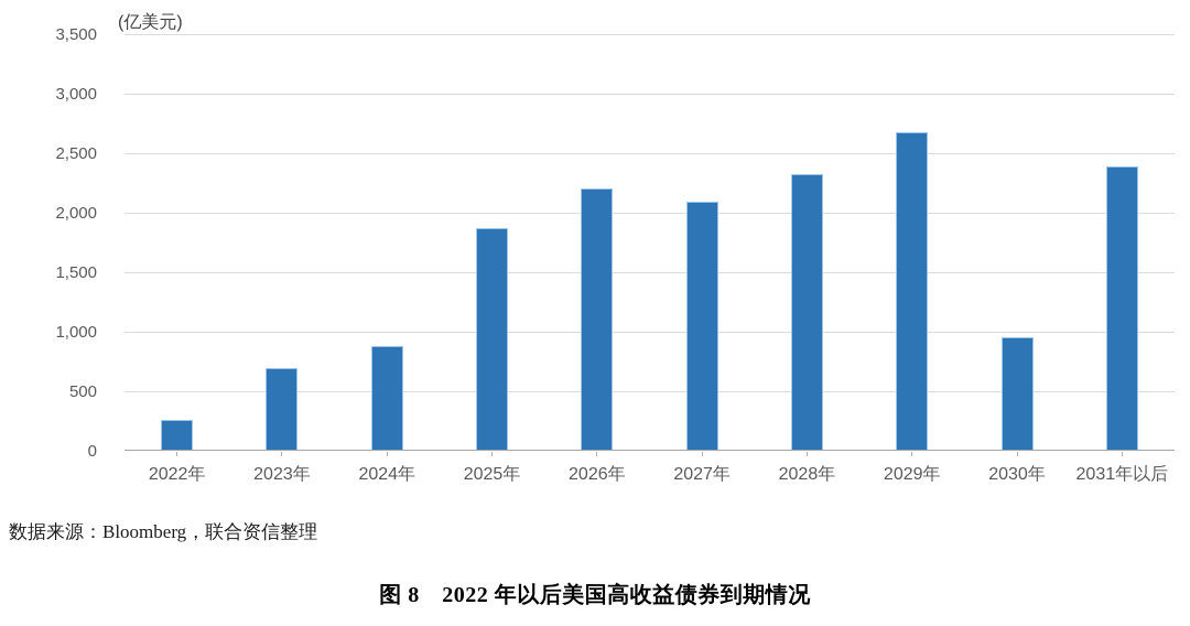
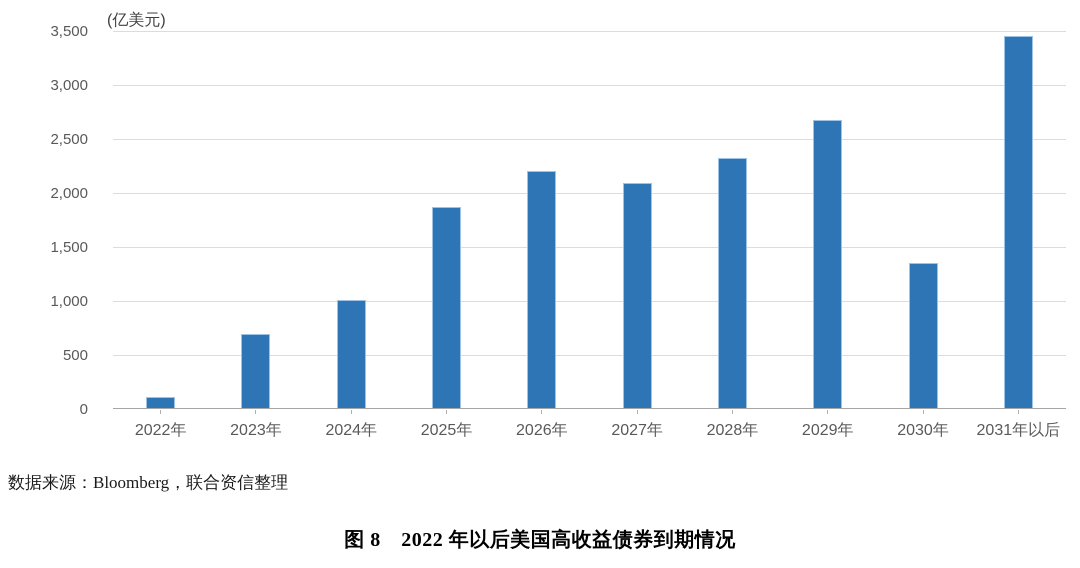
2022年: 250 -> 100
2024年: 870 -> 1000
2030年: 950 -> 1350
2031年以后: 2390 -> 3450
